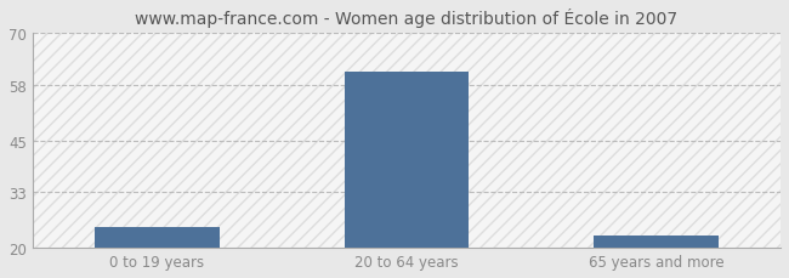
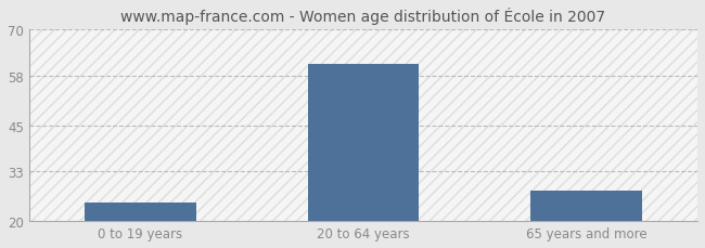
65 years and more: 23 -> 28
